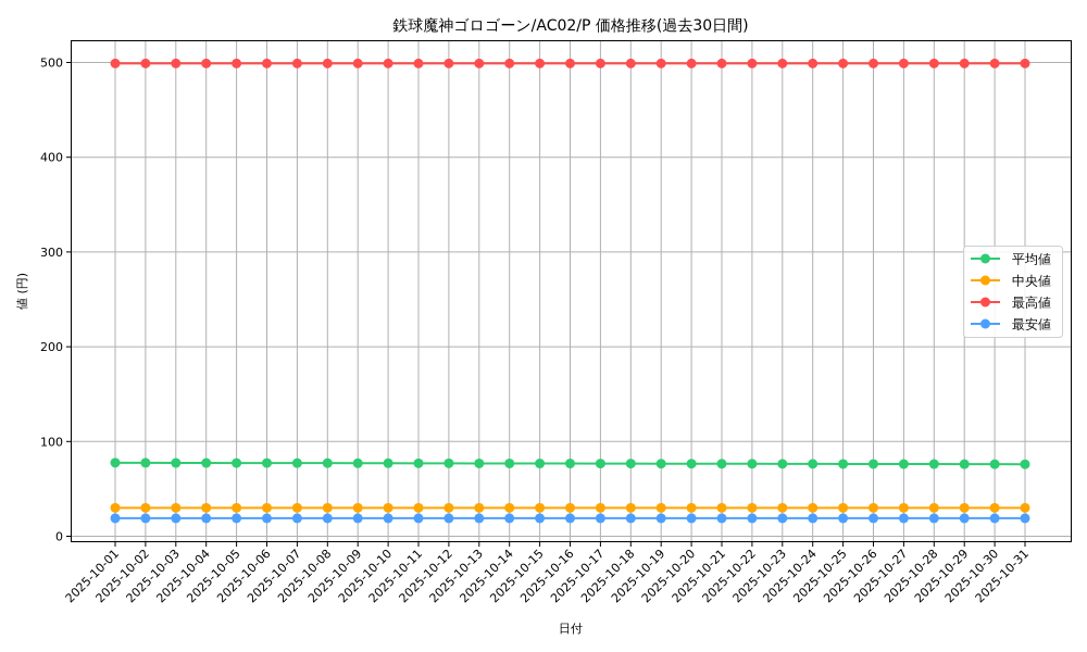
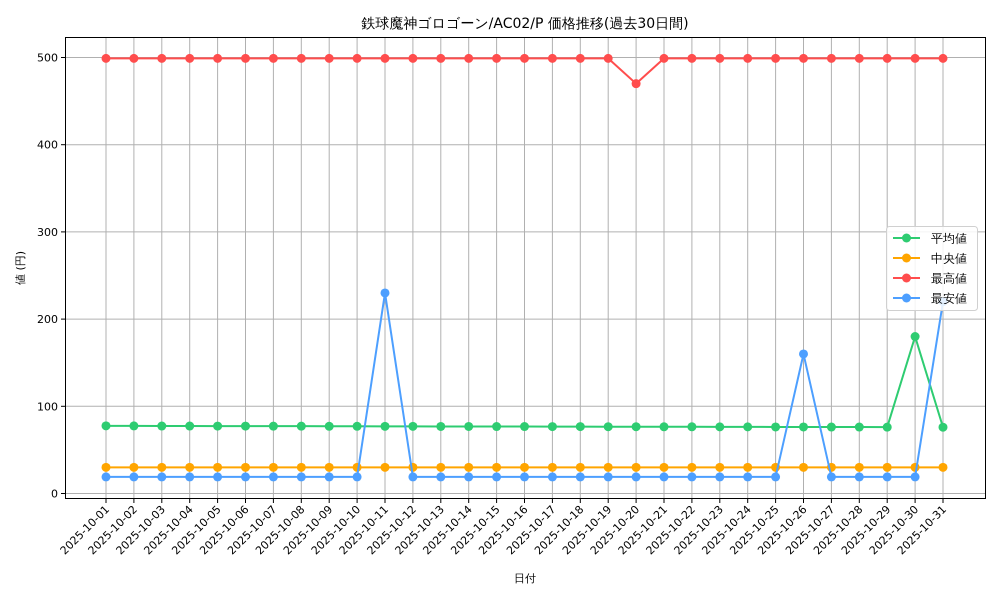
最安値/2025-10-11: 20 -> 230
最高値/2025-10-20: 500 -> 470
最安値/2025-10-26: 20 -> 160
平均値/2025-10-30: 80 -> 180
最安値/2025-10-31: 20 -> 220
